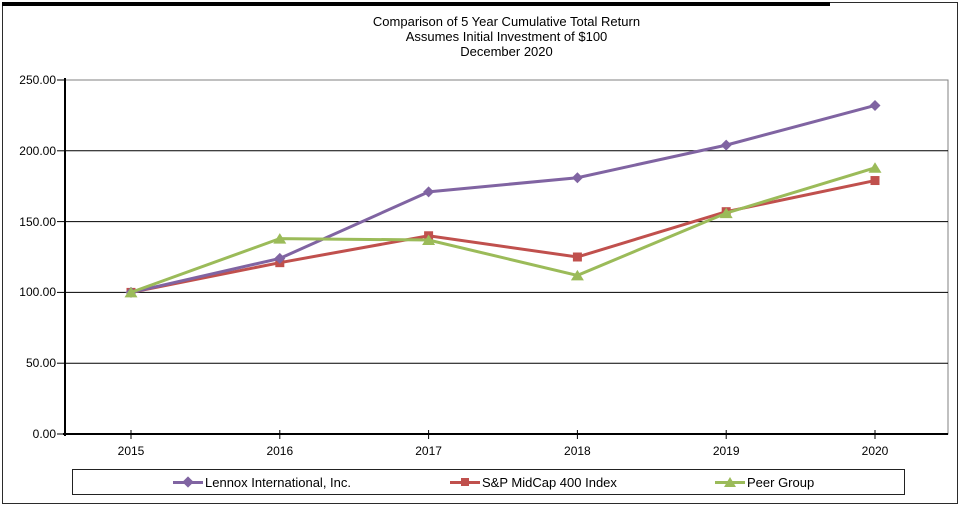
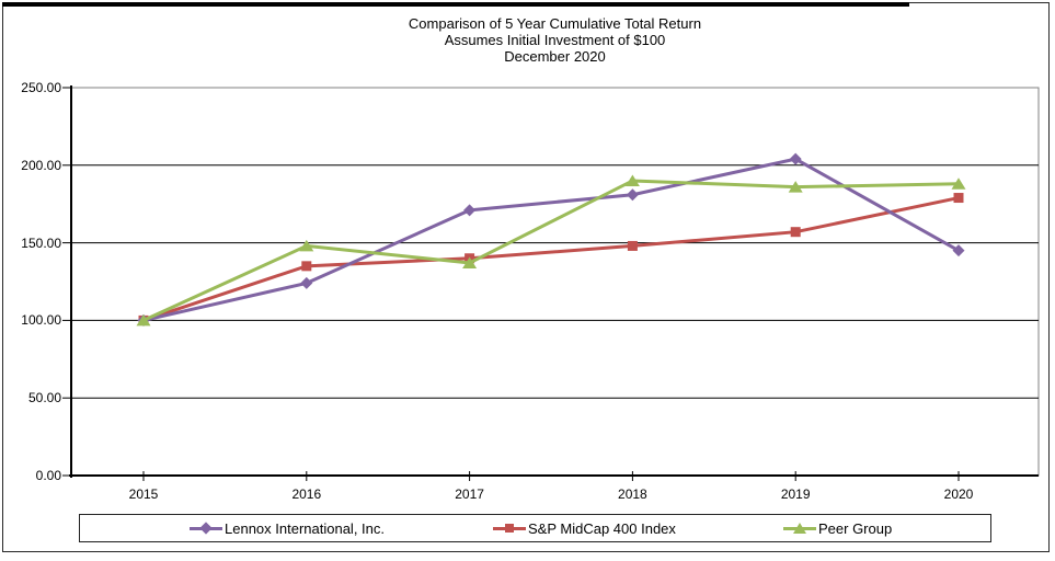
S&P MidCap 400 Index/2016: 121 -> 135
Peer Group/2016: 138 -> 148
S&P MidCap 400 Index/2018: 125 -> 148
Peer Group/2018: 112 -> 190
Peer Group/2019: 156 -> 186
Lennox International, Inc./2020: 232 -> 145
